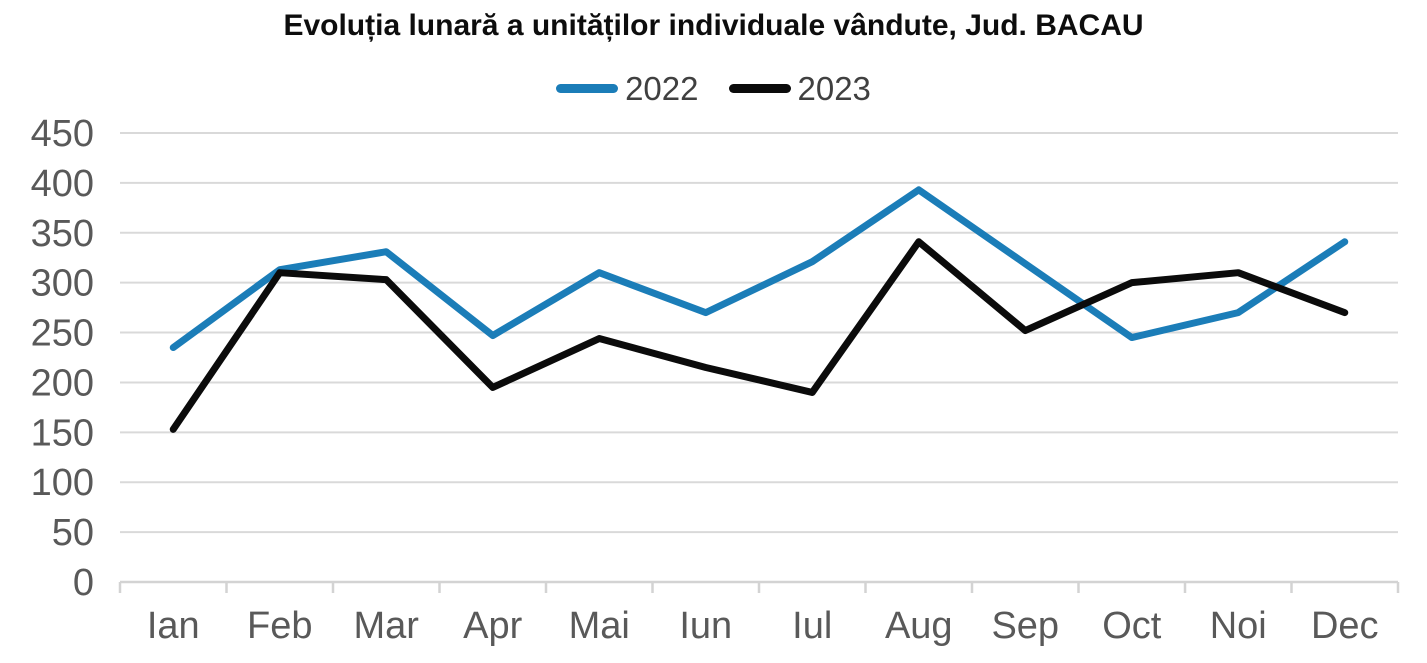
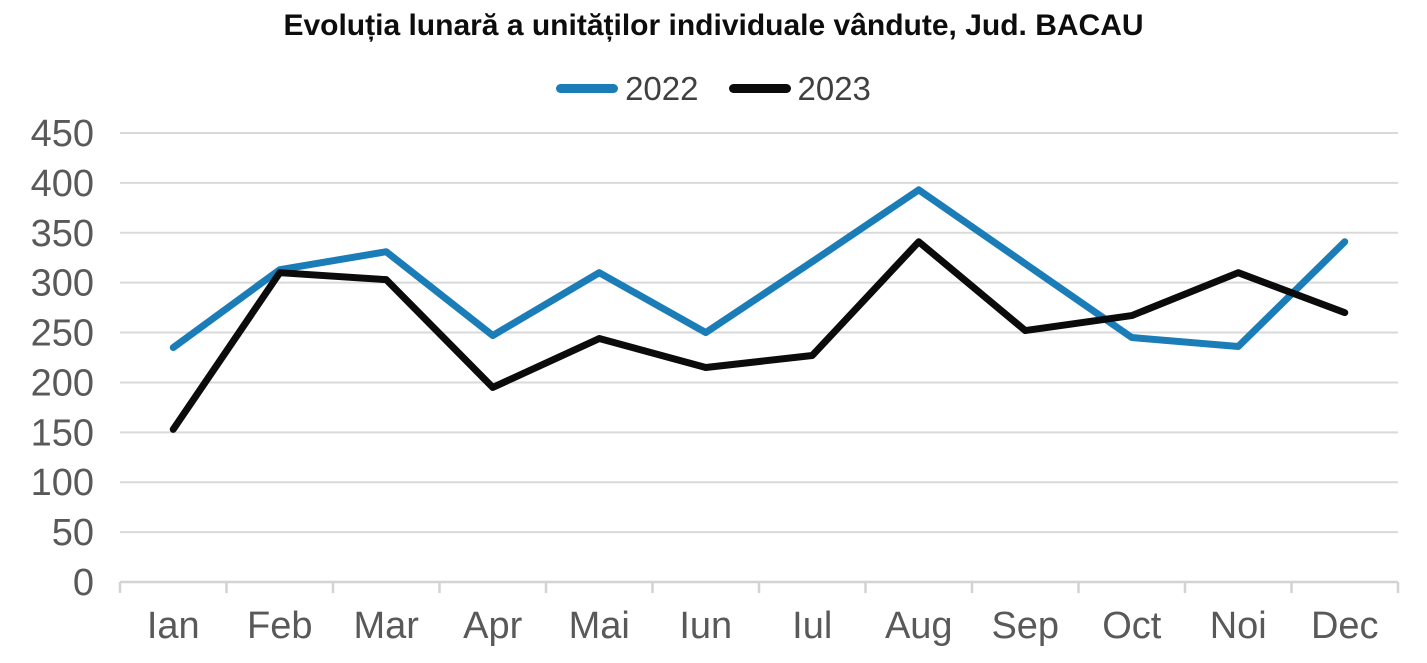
2022/Iun: 270 -> 250
2023/Iul: 190 -> 230
2023/Oct: 300 -> 270
2022/Noi: 270 -> 240
